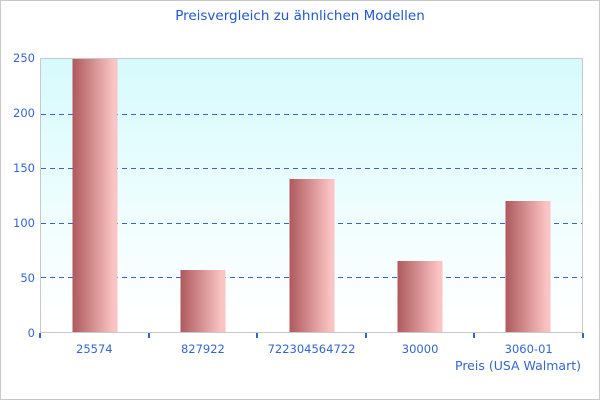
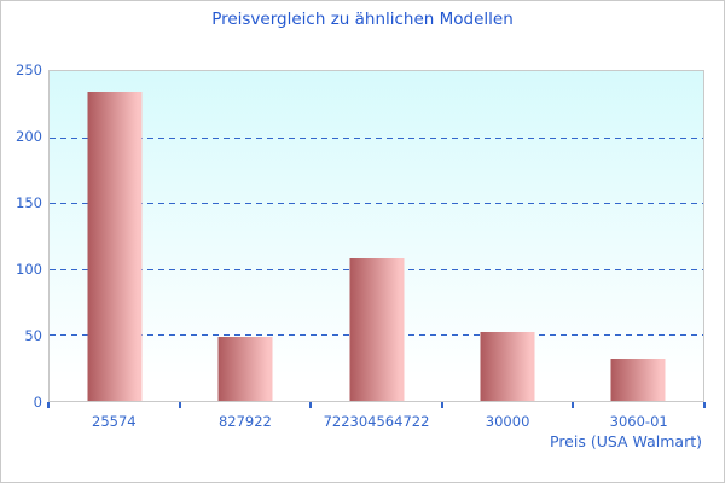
25574: 250 -> 234
827922: 57 -> 49
722304564722: 140 -> 108
30000: 65 -> 52
3060-01: 120 -> 32
